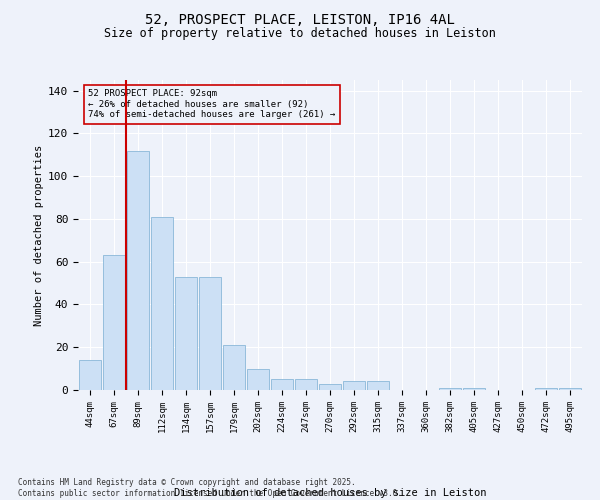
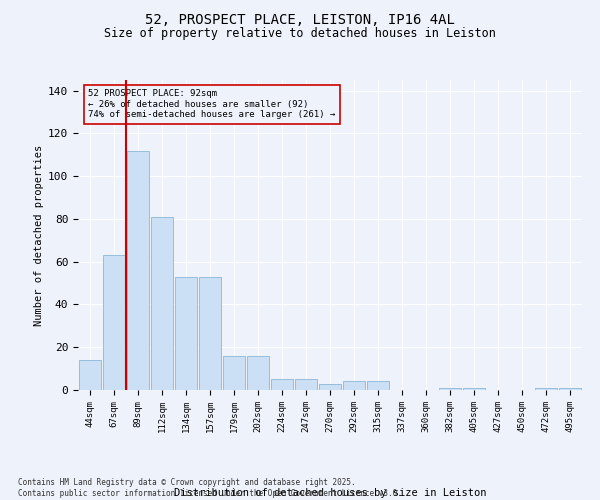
179sqm: 21 -> 16
202sqm: 10 -> 16
